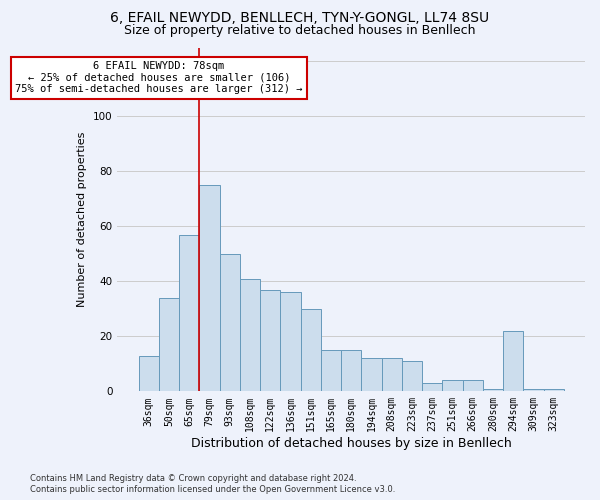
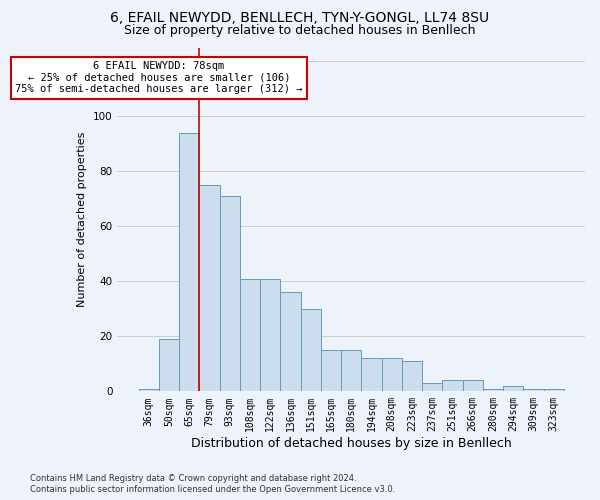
36sqm: 13 -> 1
50sqm: 34 -> 19
65sqm: 57 -> 94
93sqm: 50 -> 71
122sqm: 37 -> 41
294sqm: 22 -> 2
